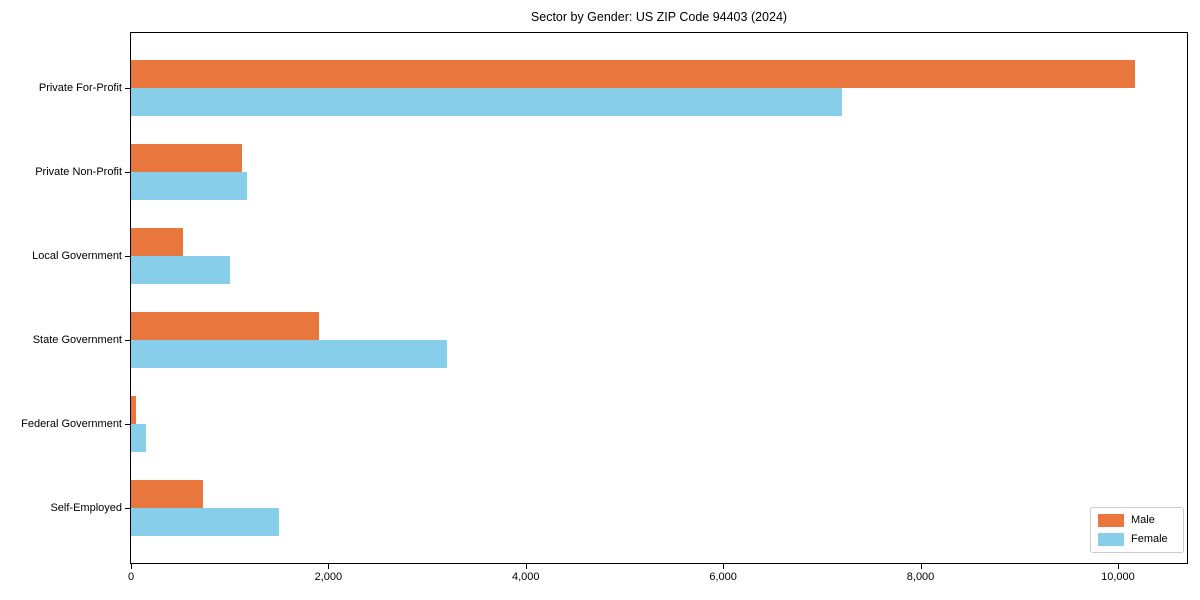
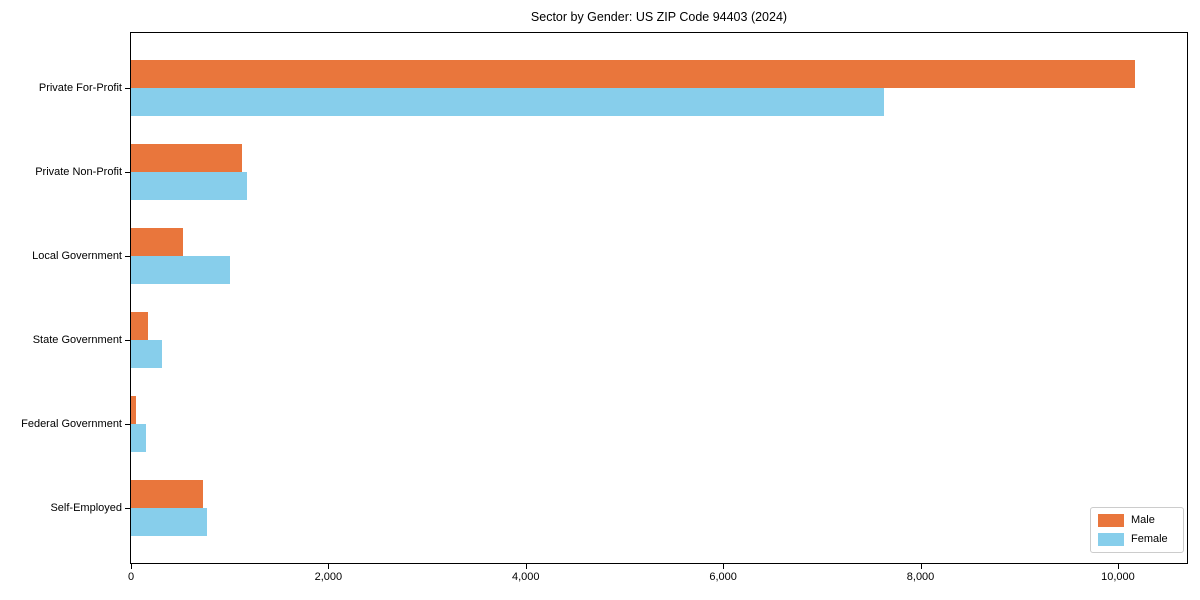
Female/Private For-Profit: 7200 -> 7600
Male/State Government: 1900 -> 200
Female/State Government: 3200 -> 300
Female/Self-Employed: 1500 -> 800
